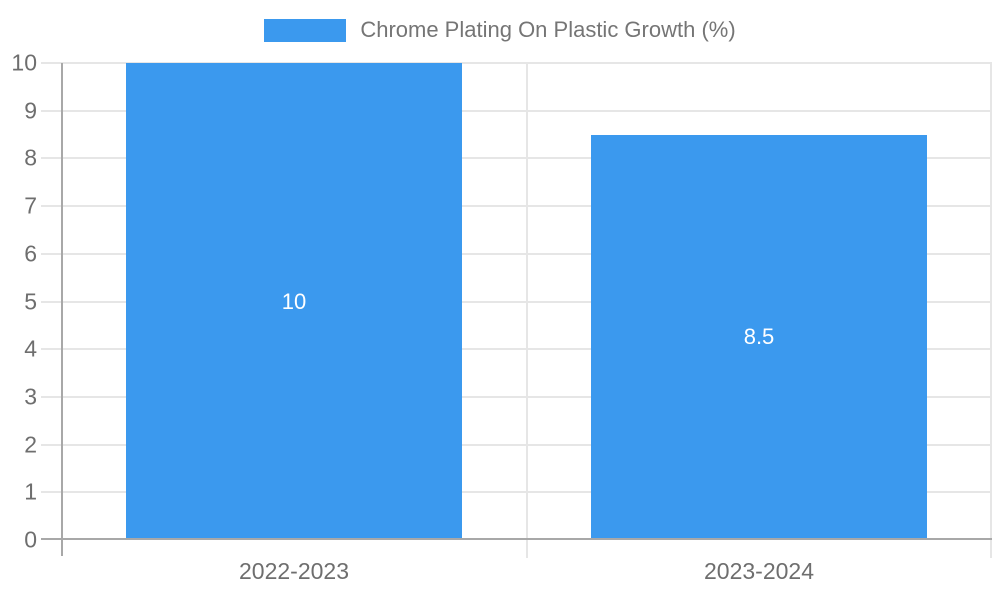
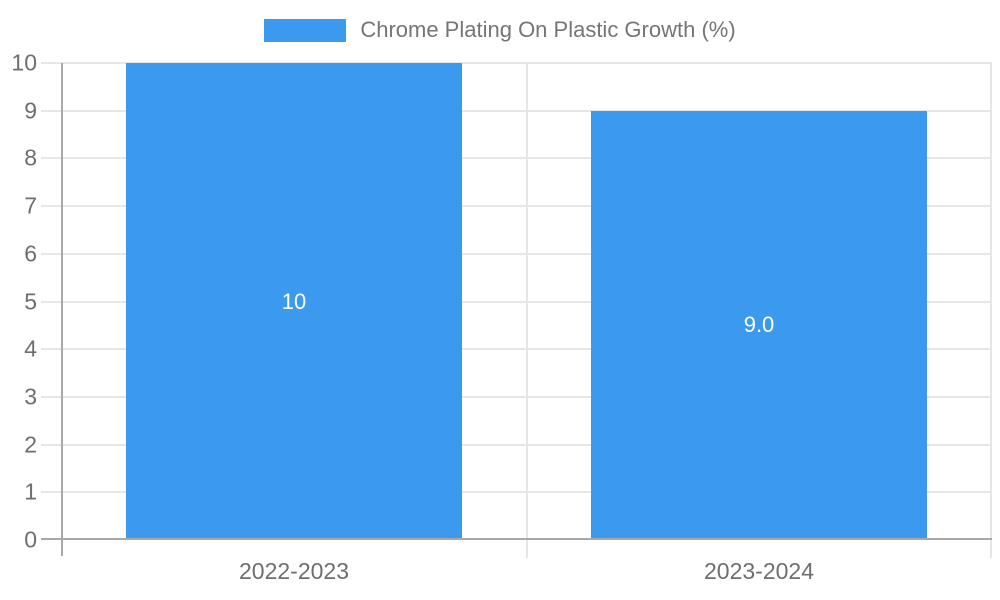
2023-2024: 8.5 -> 9.0
